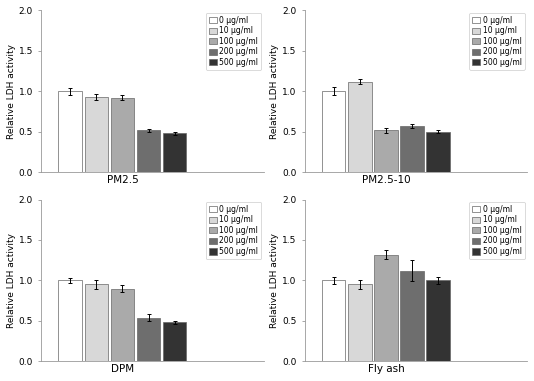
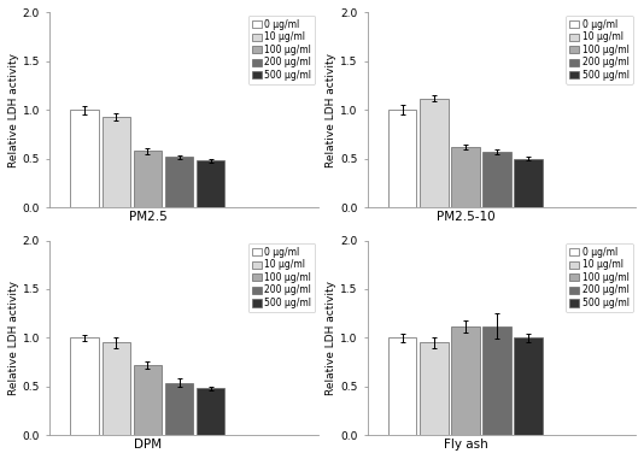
PM2.5: 0.92 -> 0.58
PM2.5-10: 0.52 -> 0.62
DPM: 0.90 -> 0.72
Fly ash: 1.32 -> 1.12
